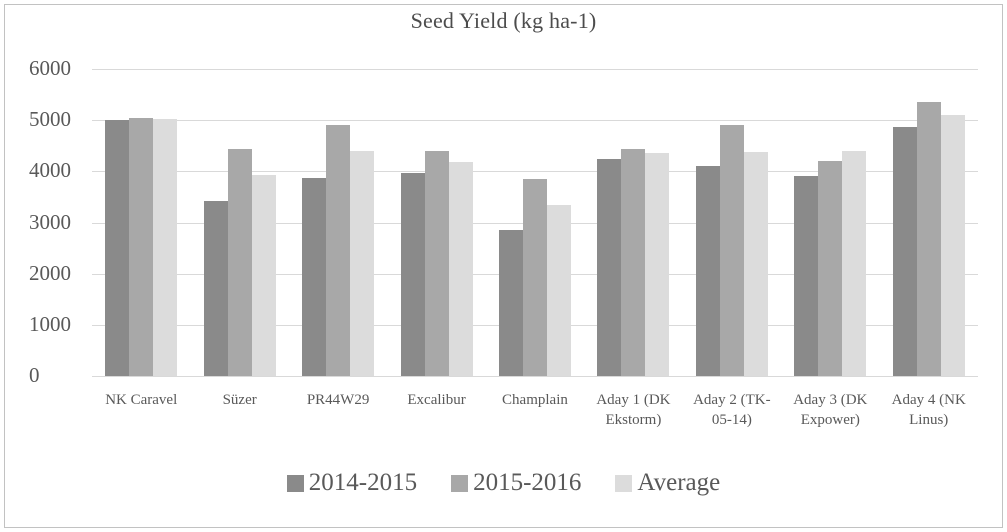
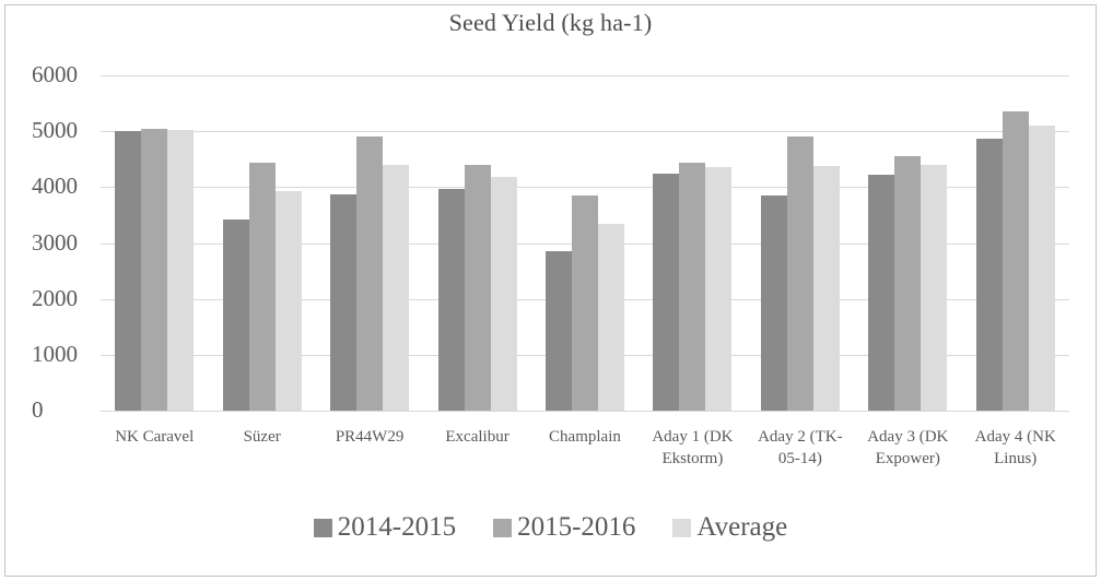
2014-2015/Aday 2 (TK-05-14): 4100 -> 3800
2014-2015/Aday 3 (DK Expower): 3900 -> 4200
2015-2016/Aday 3 (DK Expower): 4200 -> 4600
